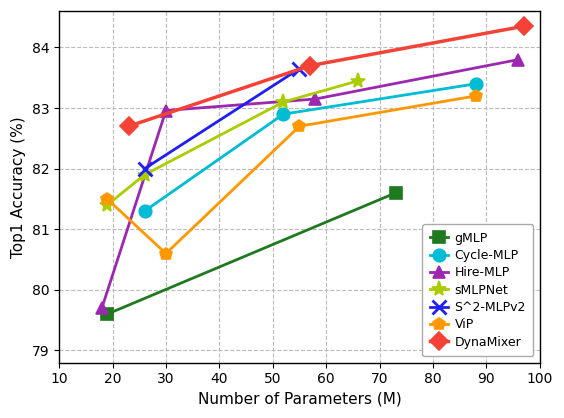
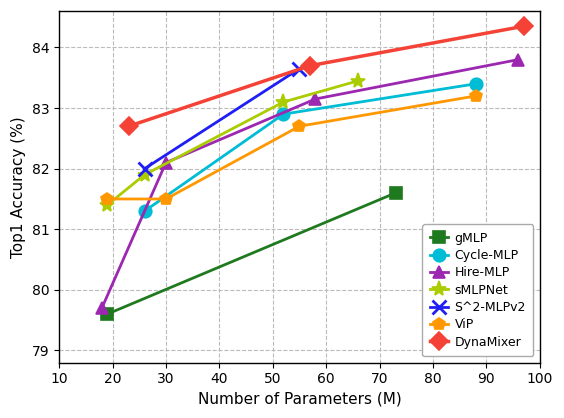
Hire-MLP/30: 82.96 -> 82.10
ViP/30: 80.6 -> 81.5
